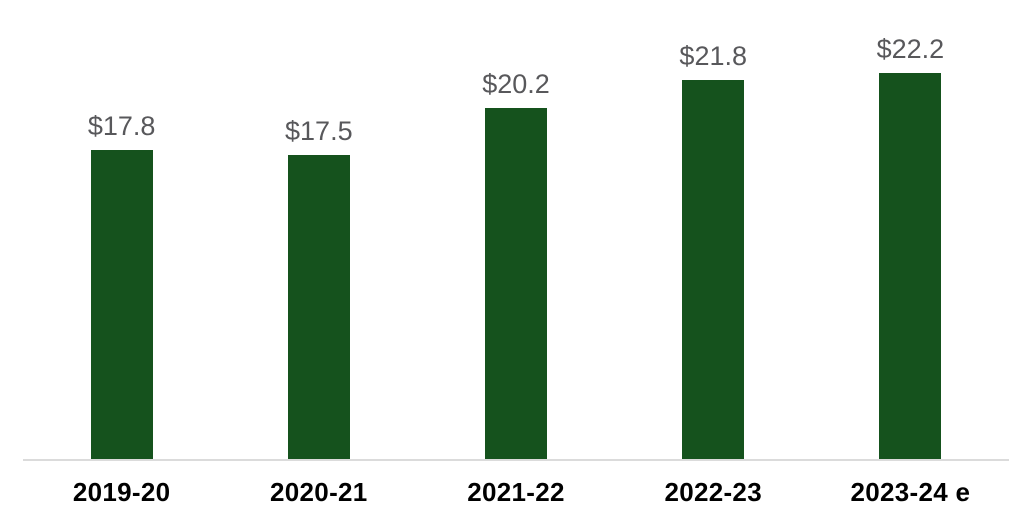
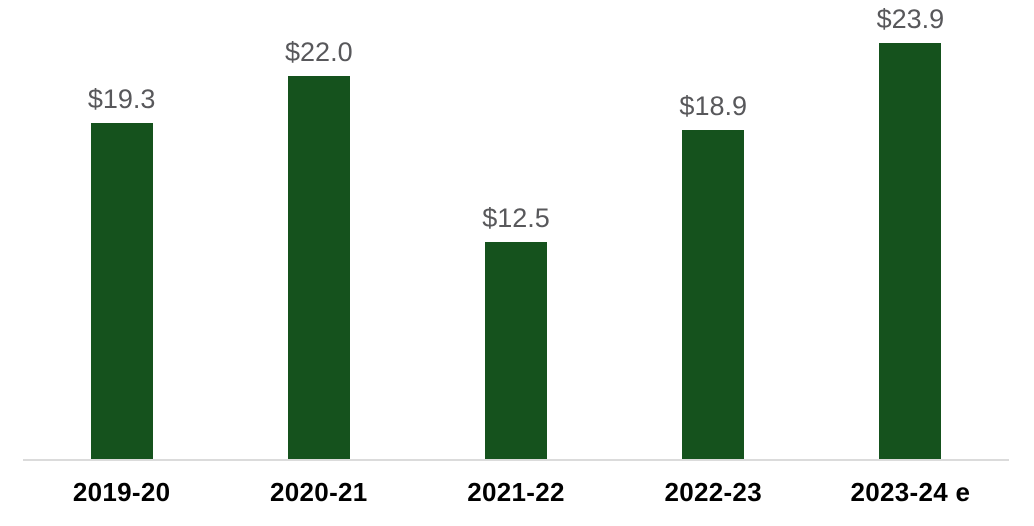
2019-20: $17.8 -> $19.3
2020-21: $17.5 -> $22.0
2021-22: $20.2 -> $12.5
2022-23: $21.8 -> $18.9
2023-24 e: $22.2 -> $23.9
